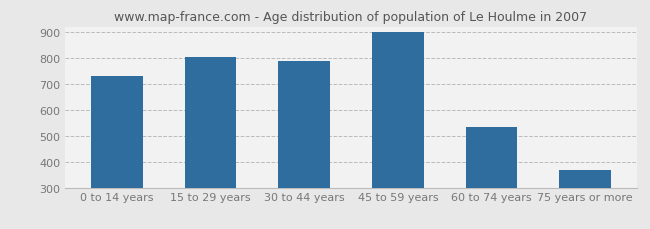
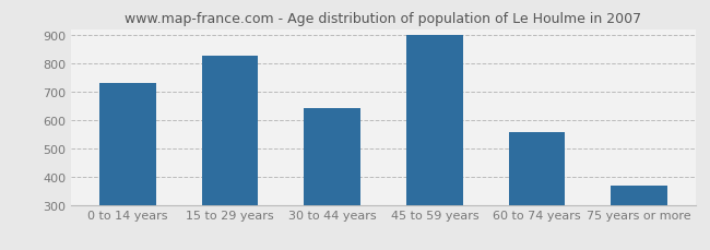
15 to 29 years: 803 -> 825
30 to 44 years: 788 -> 640
60 to 74 years: 533 -> 555
